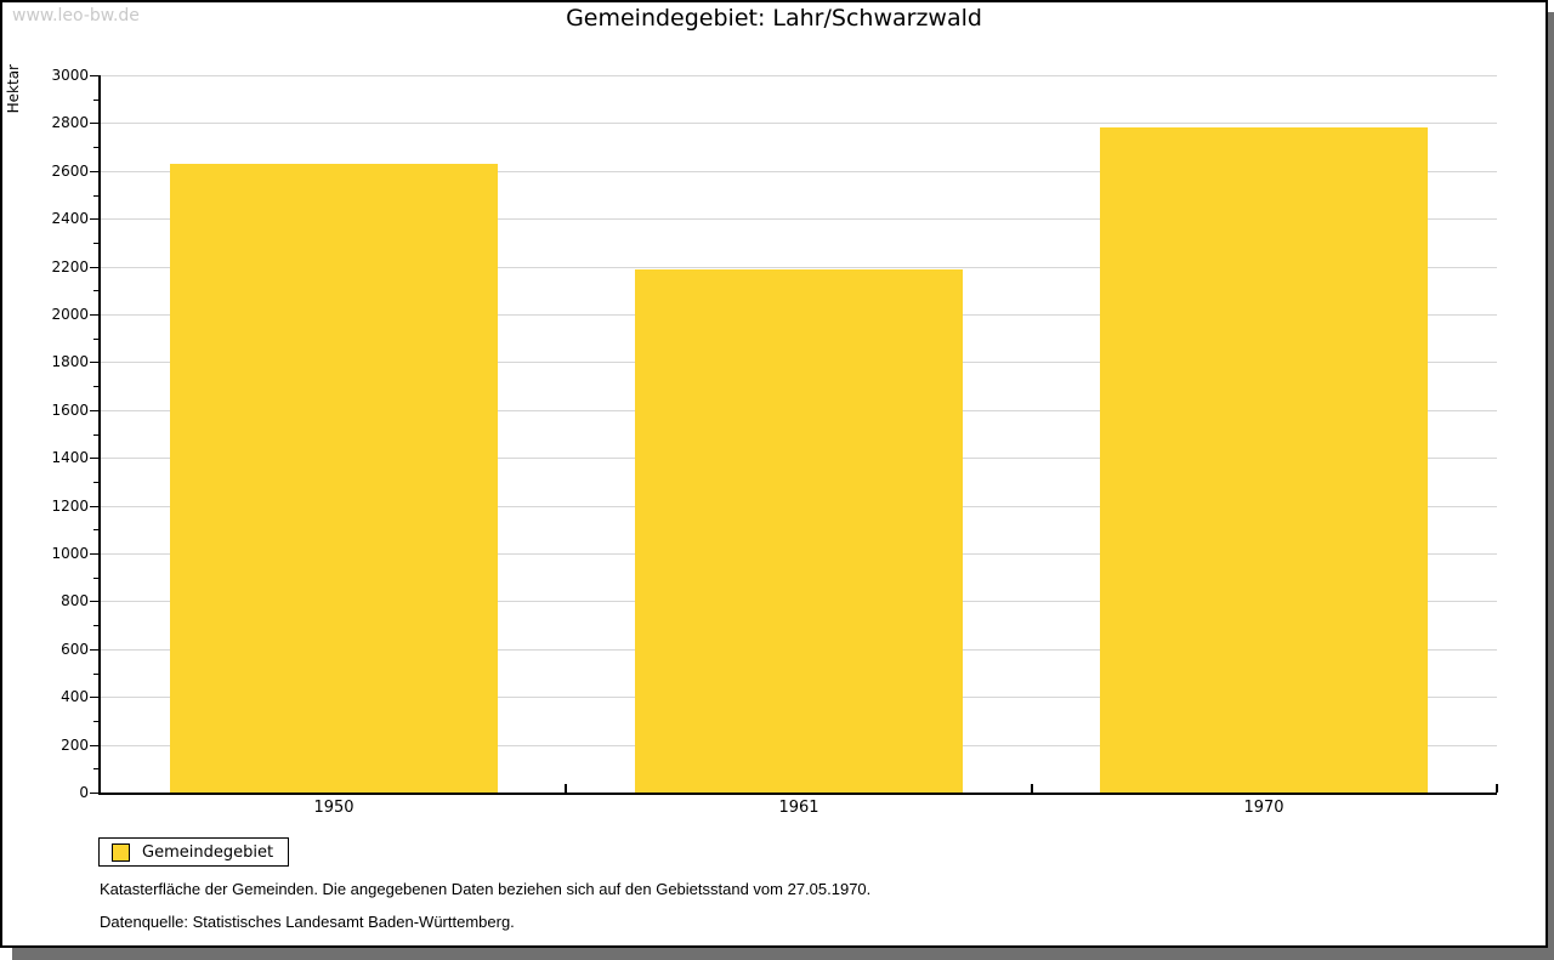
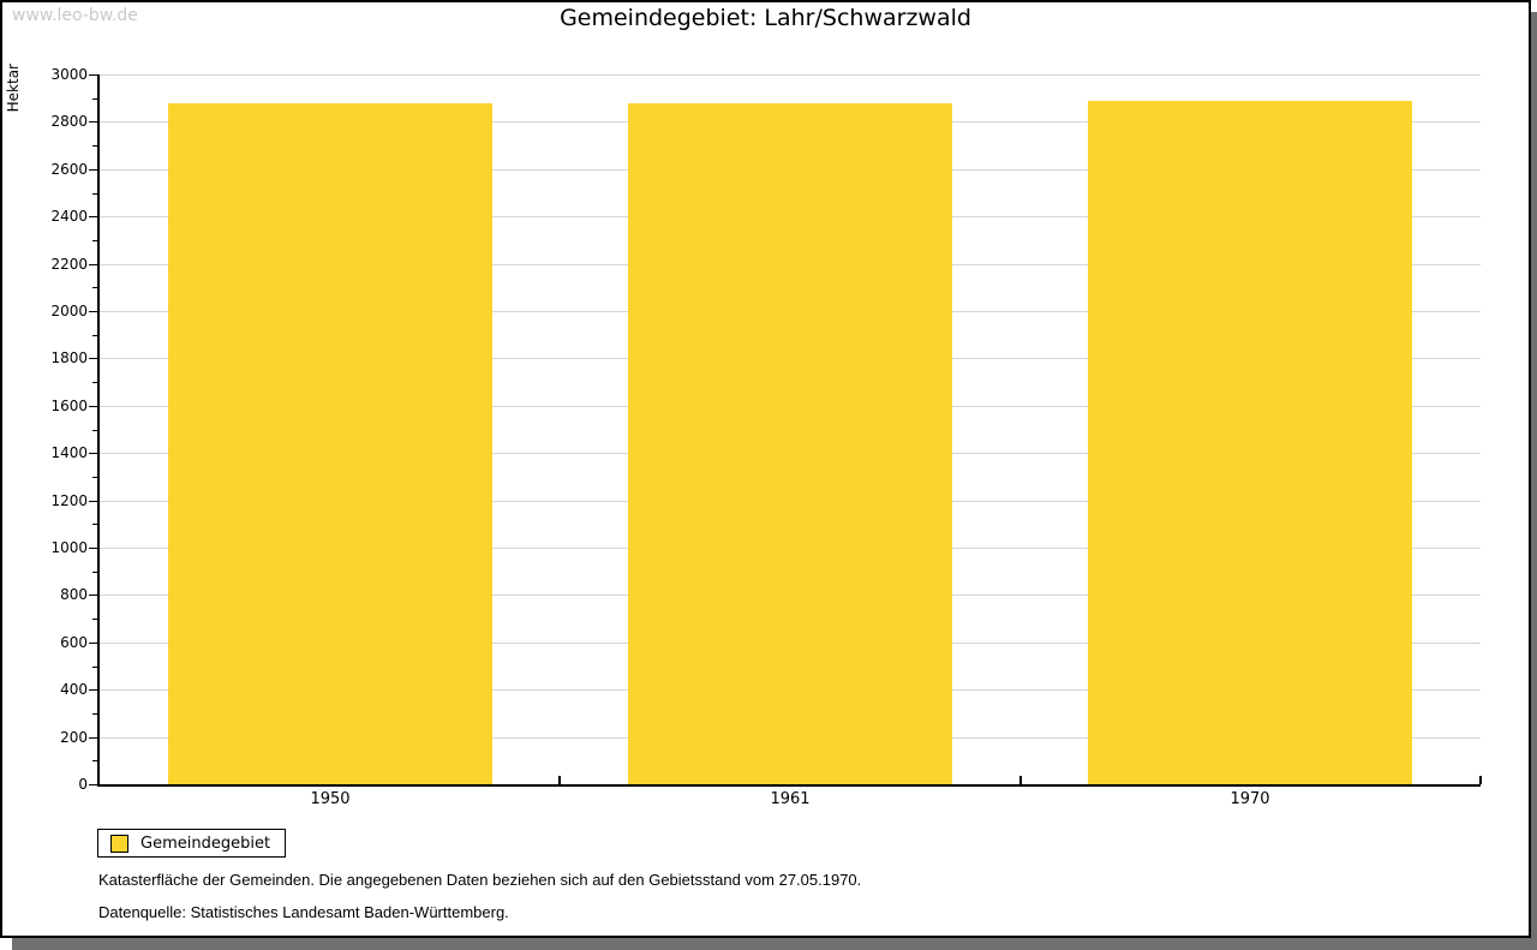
1950: 2630 -> 2880
1961: 2190 -> 2880
1970: 2780 -> 2890
